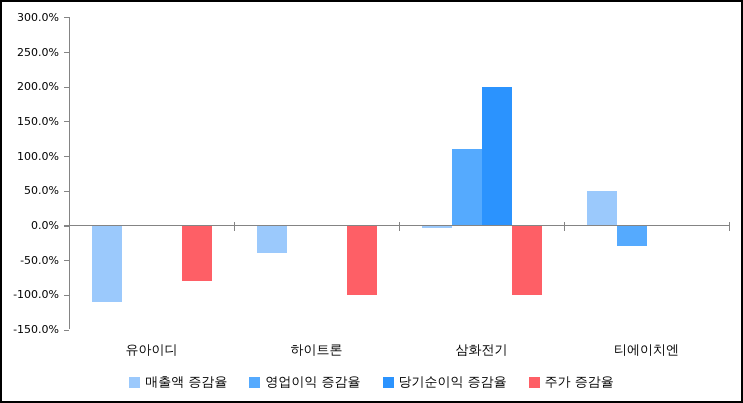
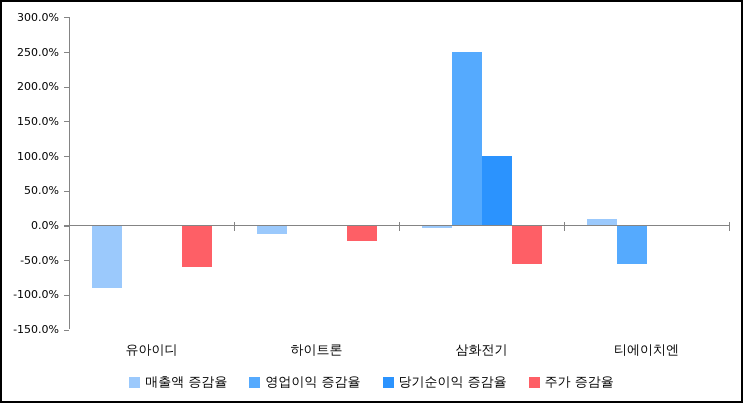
매출액 증감율/유아이디: -110% -> -90%
주가 증감율/유아이디: -80% -> -60%
매출액 증감율/하이트론: -40% -> -10%
주가 증감율/하이트론: -100% -> -20%
영업이익 증감율/삼화전기: 110% -> 250%
당기순이익 증감율/삼화전기: 200% -> 100%
주가 증감율/삼화전기: -100% -> -60%
매출액 증감율/티에이치엔: 50% -> 10%
영업이익 증감율/티에이치엔: -30% -> -60%
